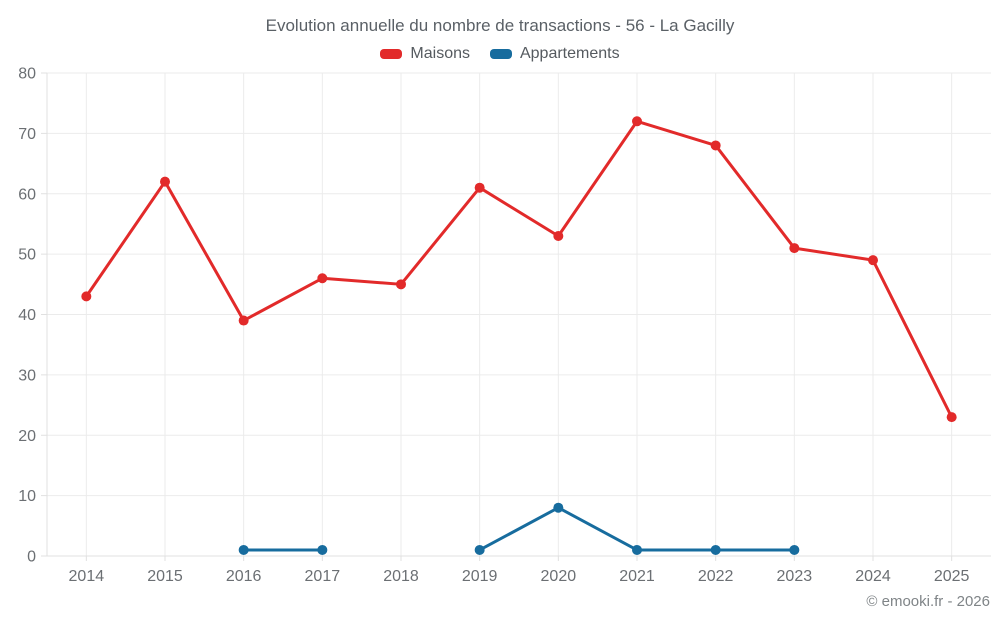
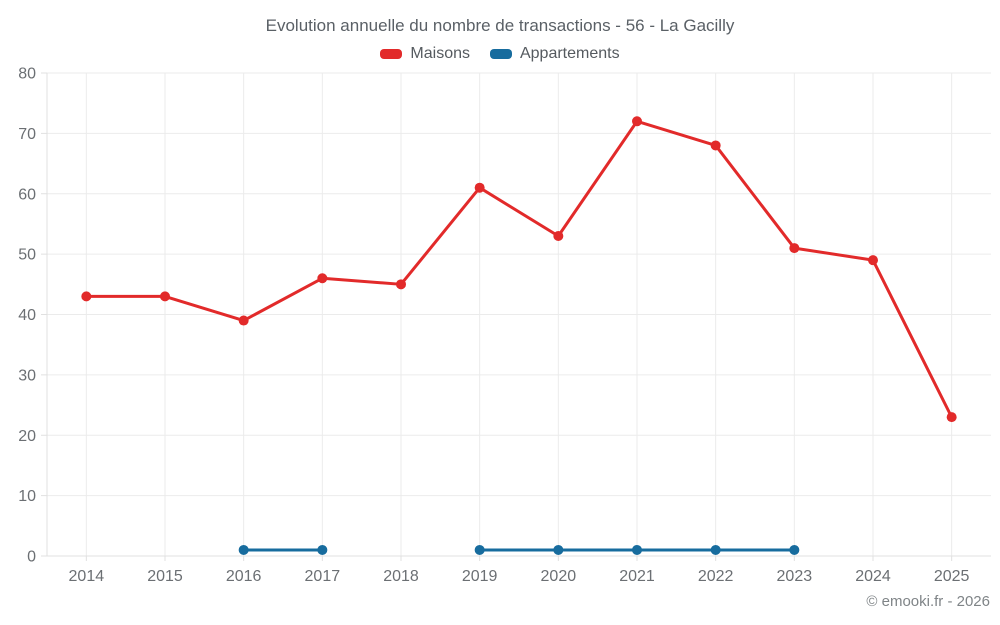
Maisons/2015: 62 -> 43
Appartements/2020: 8 -> 1
